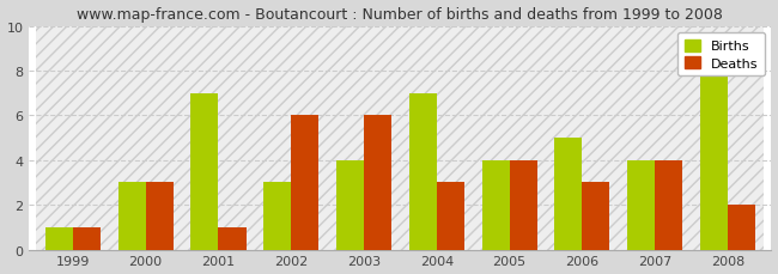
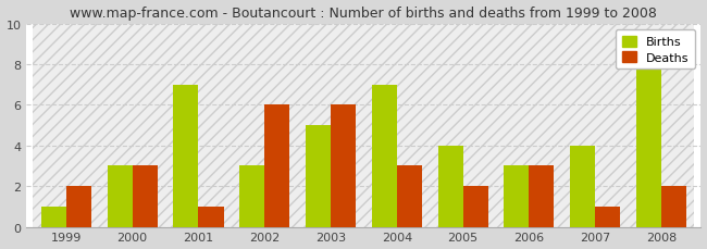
Deaths/1999: 1 -> 2
Births/2003: 4 -> 5
Deaths/2005: 4 -> 2
Births/2006: 5 -> 3
Deaths/2007: 4 -> 1
